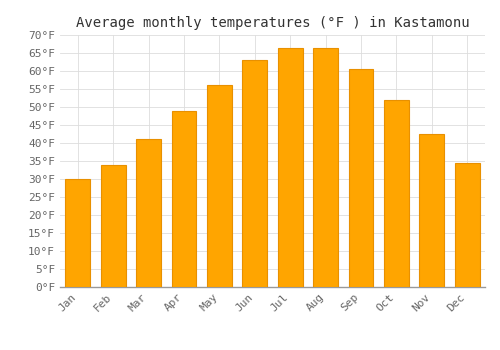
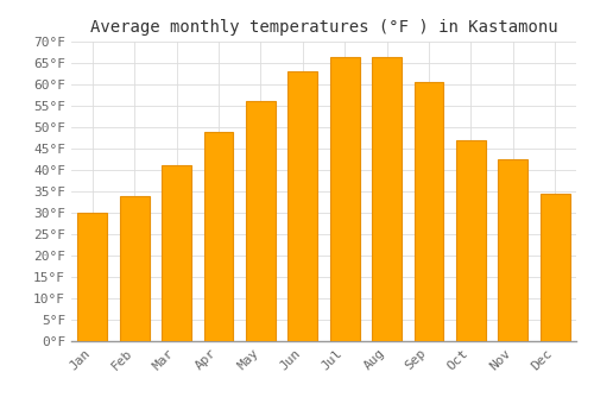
Oct: 52.0°F -> 47.0°F
